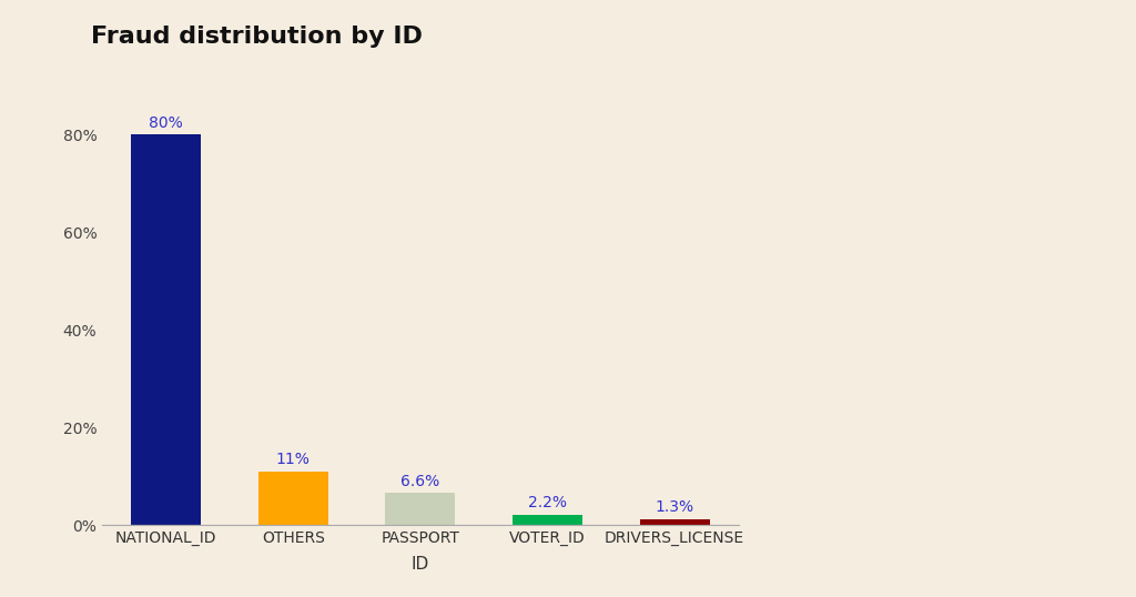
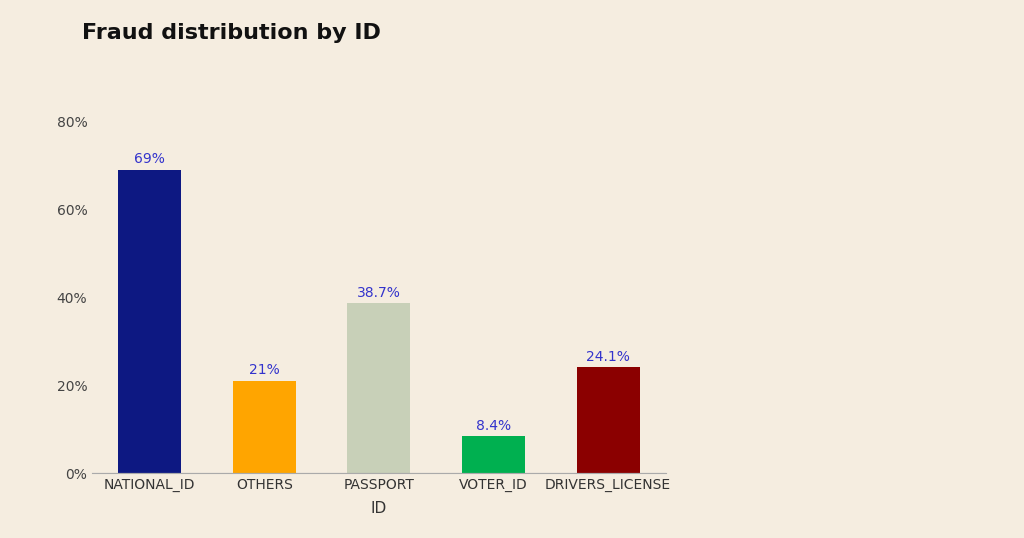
NATIONAL_ID: 80% -> 69%
OTHERS: 11% -> 21%
PASSPORT: 6.6% -> 38.7%
VOTER_ID: 2.2% -> 8.4%
DRIVERS_LICENSE: 1.3% -> 24.1%
